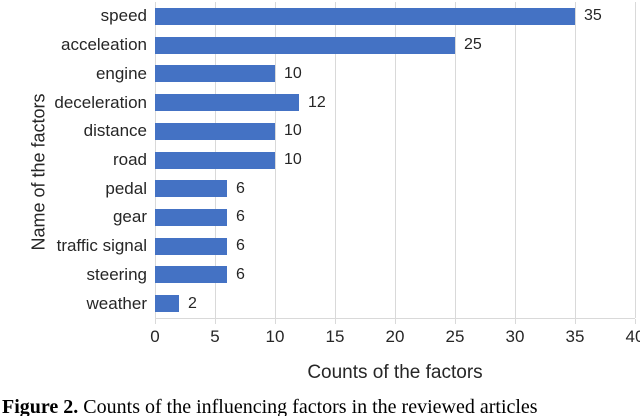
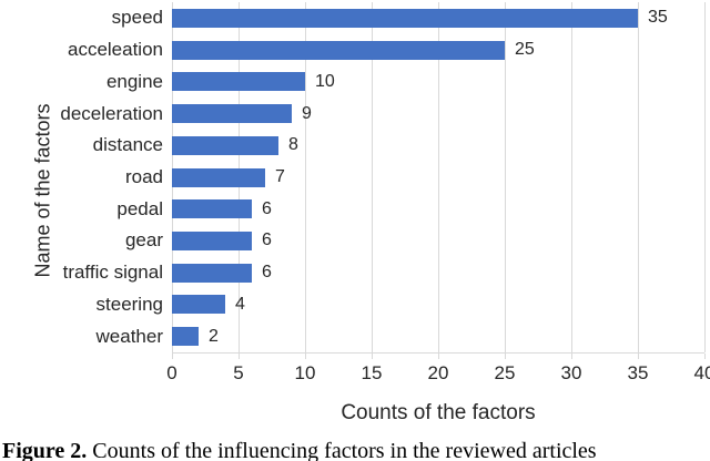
deceleration: 12 -> 9
distance: 10 -> 8
road: 10 -> 7
steering: 6 -> 4
